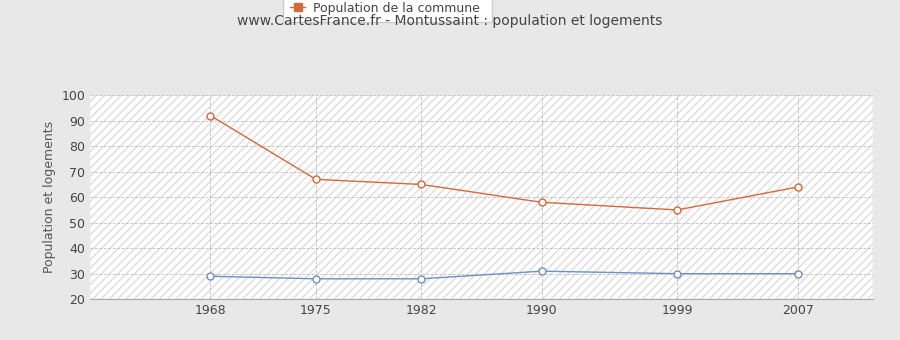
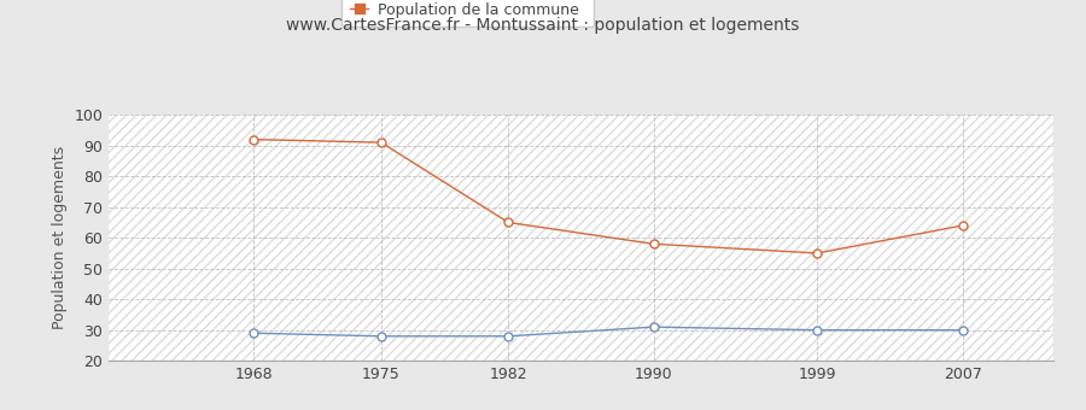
Population de la commune/1975: 67 -> 91
